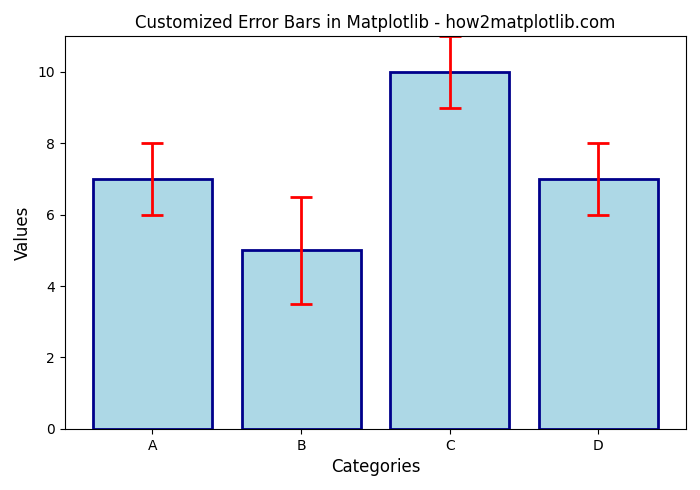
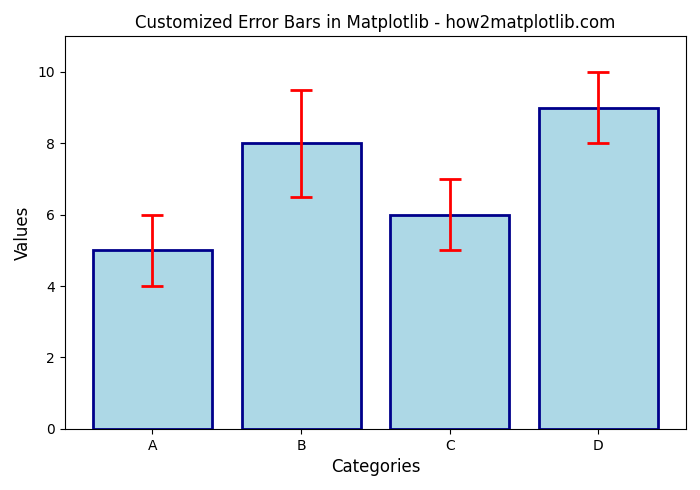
A: 7 -> 5
B: 5 -> 8
C: 10 -> 6
D: 7 -> 9
